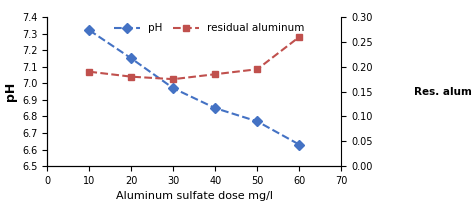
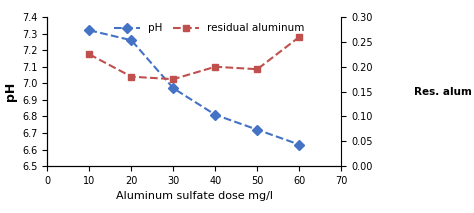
residual aluminum/10: 0.190 -> 0.225
pH/20: 7.15 -> 7.26
pH/40: 6.85 -> 6.81
residual aluminum/40: 0.185 -> 0.200
pH/50: 6.77 -> 6.72
